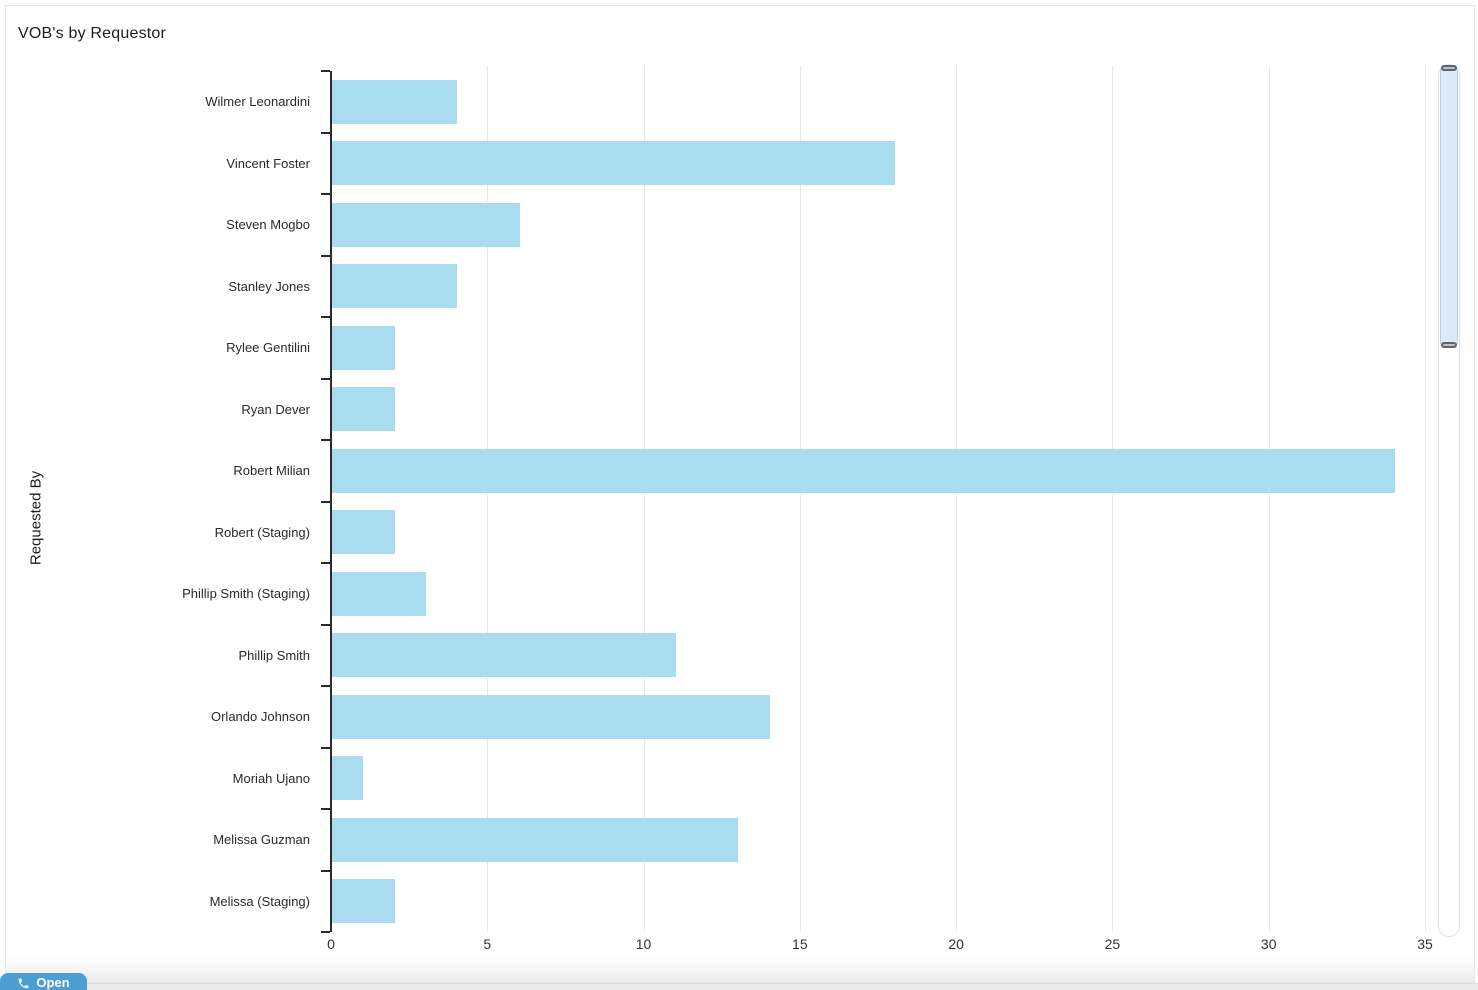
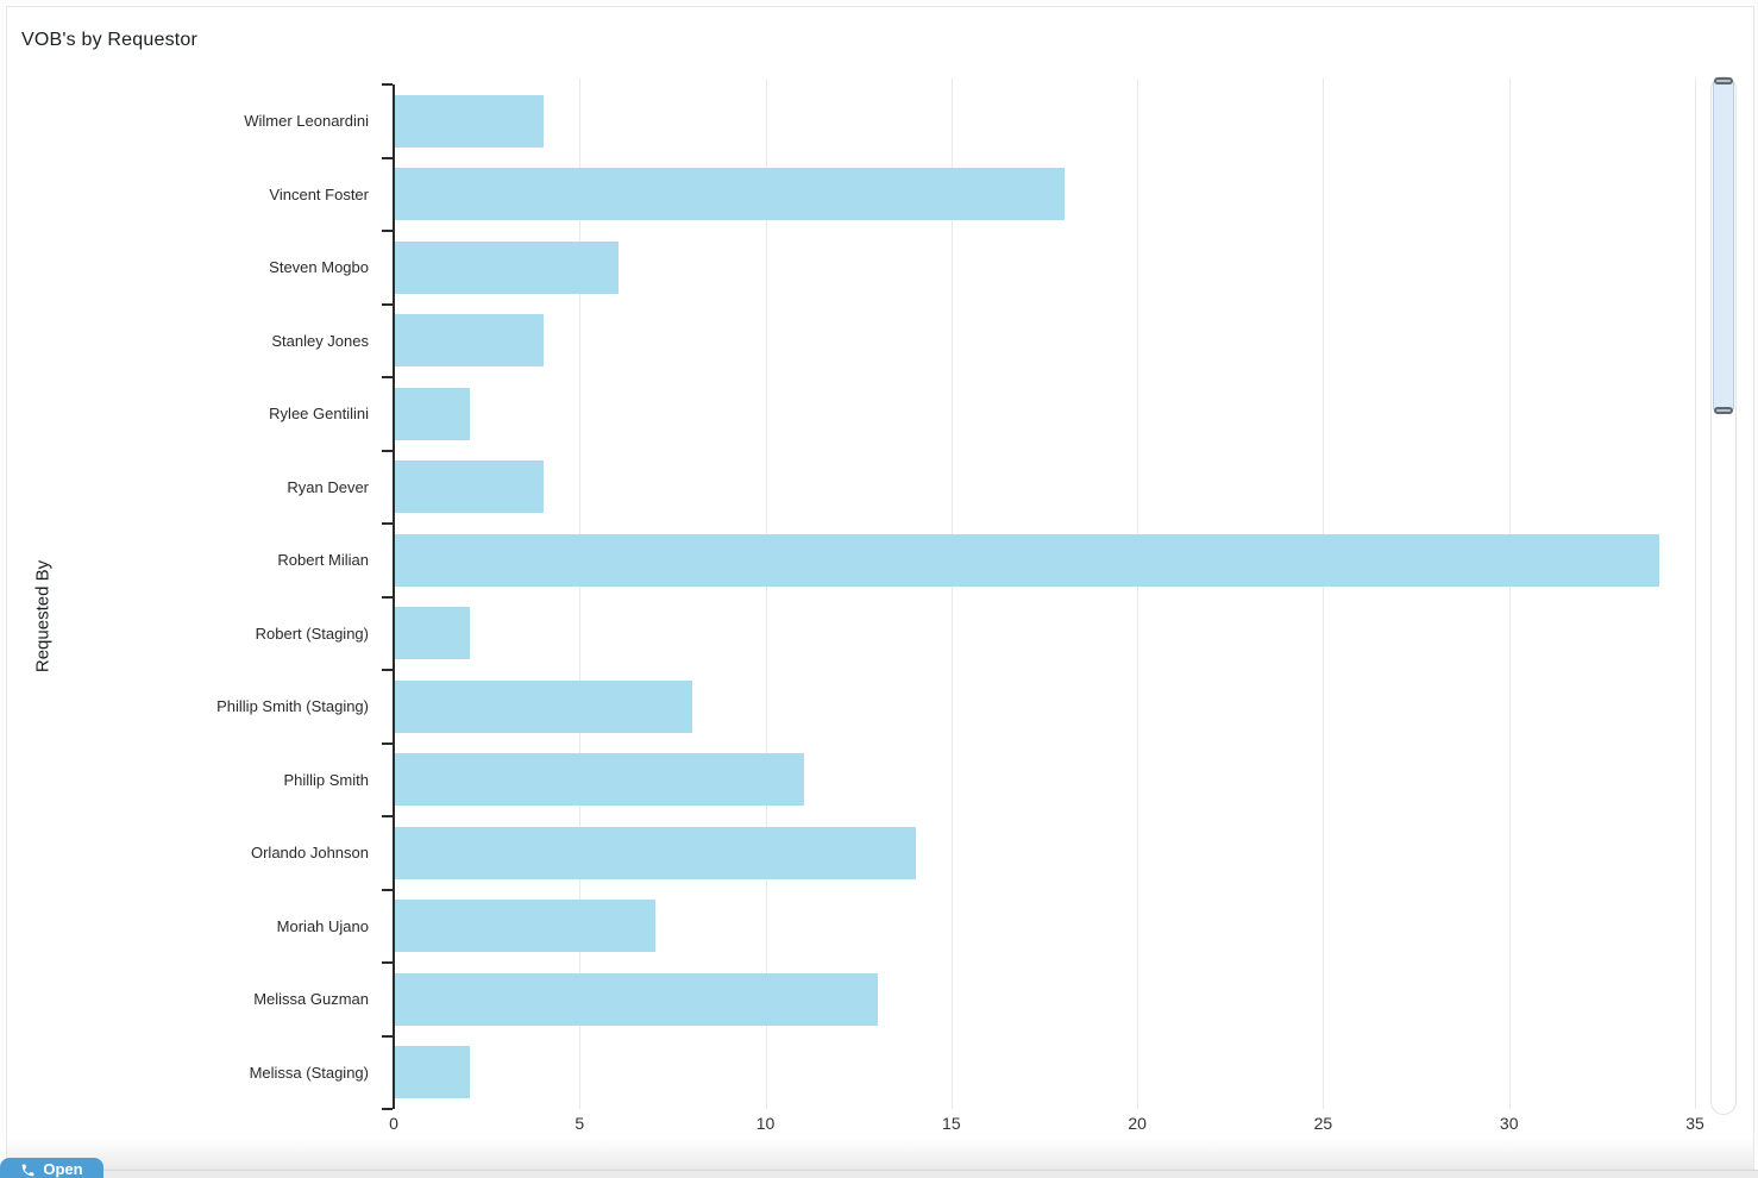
Ryan Dever: 2 -> 4
Phillip Smith (Staging): 3 -> 8
Moriah Ujano: 1 -> 7
